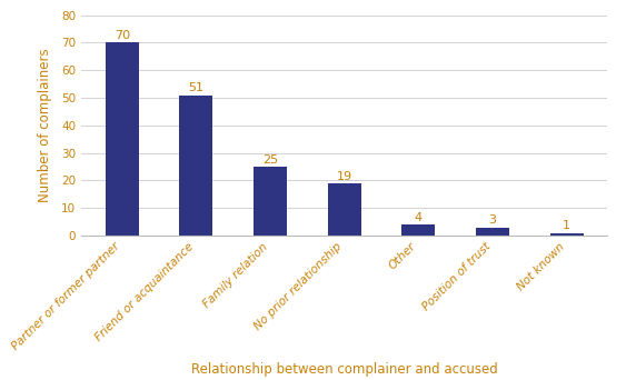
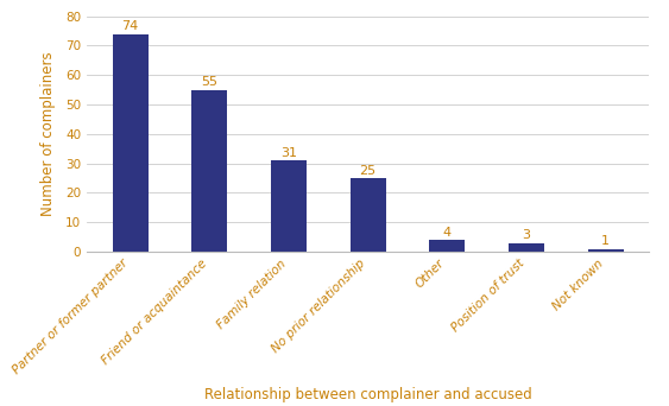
Partner or former partner: 70 -> 74
Friend or acquaintance: 51 -> 55
Family relation: 25 -> 31
No prior relationship: 19 -> 25
